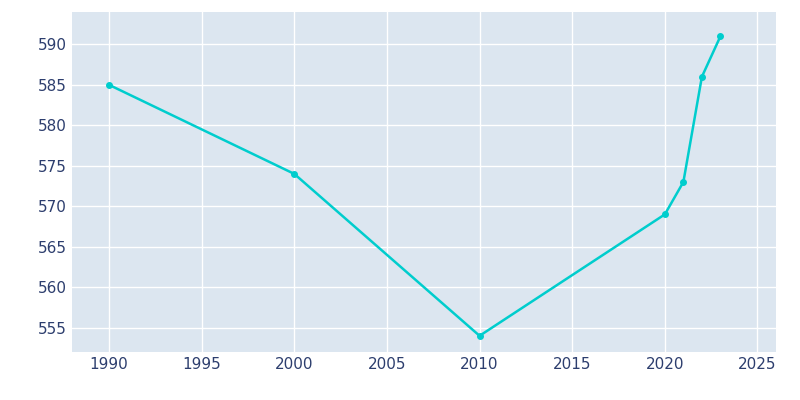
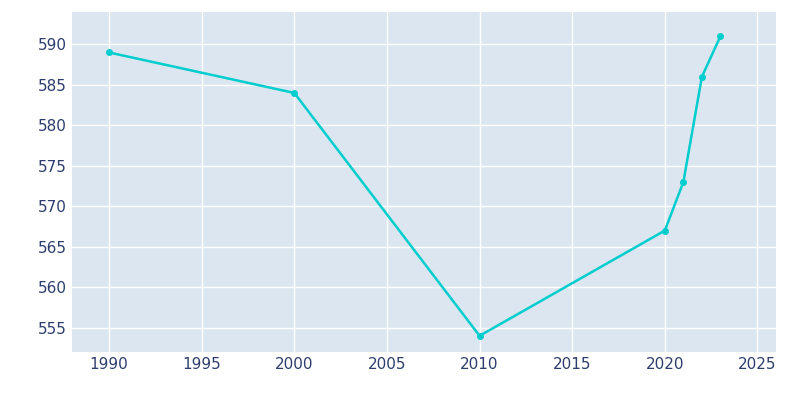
1990: 585 -> 589
2000: 574 -> 584
2020: 569 -> 567
